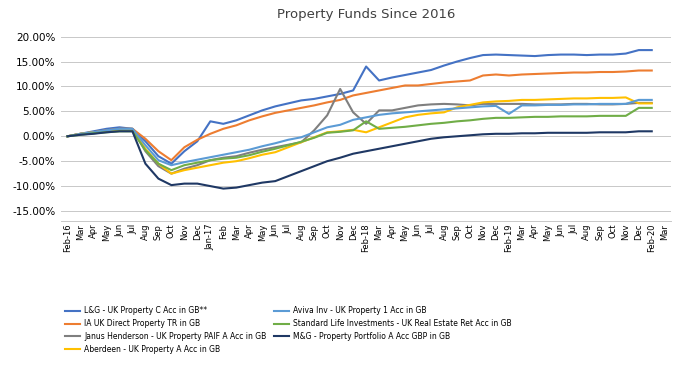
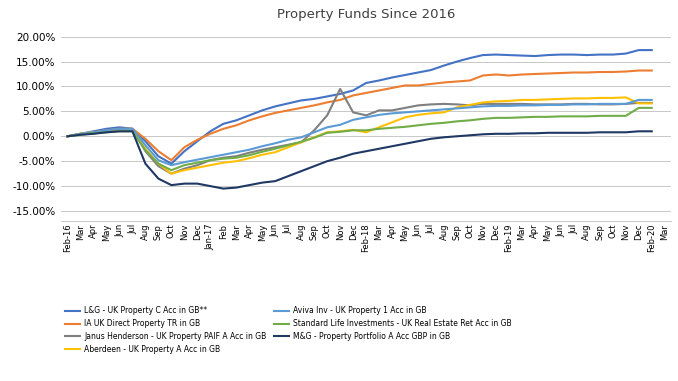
L&G - UK Property C Acc in GB**/Jan-17: 3.0% -> 1.0%
L&G - UK Property C Acc in GB**/Feb-18: 14.0% -> 10.7%
Janus Henderson - UK Property PAIF A Acc in GB/Feb-18: 2.5% -> 4.2%
Standard Life Investments - UK Real Estate Ret Acc in GB/Feb-18: 3.0% -> 1.2%
Aviva Inv - UK Property 1 Acc in GB/Feb-19: 4.5% -> 6.1%
